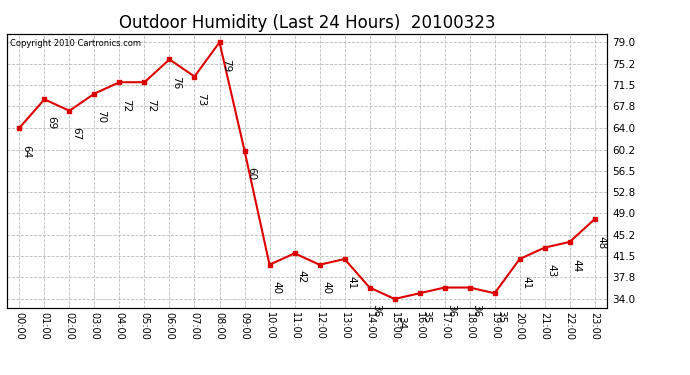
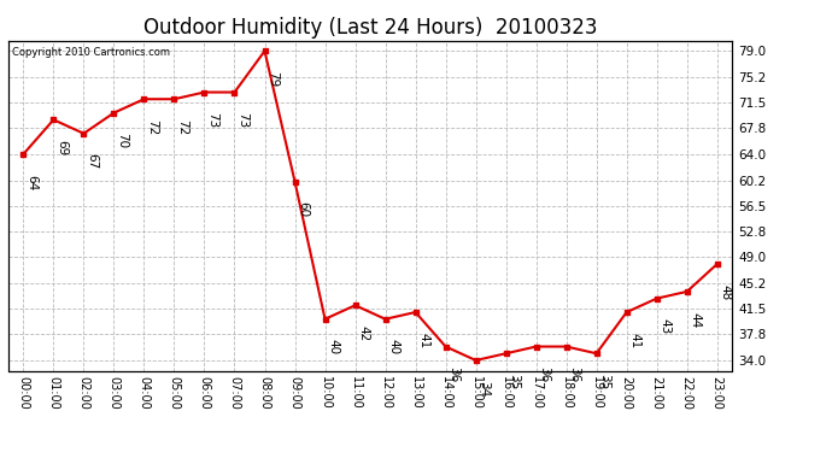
06:00: 76 -> 73
